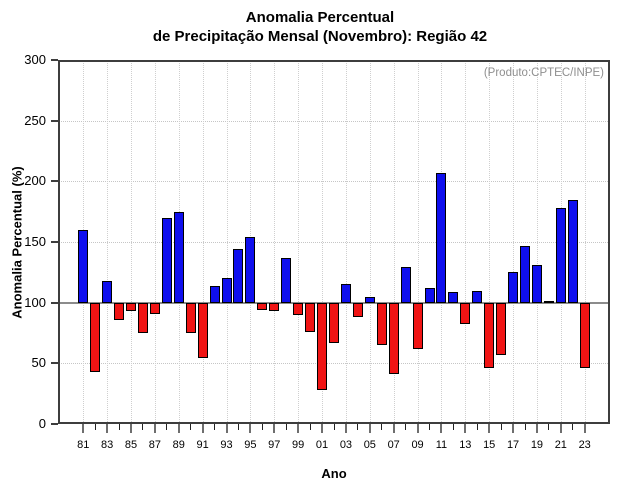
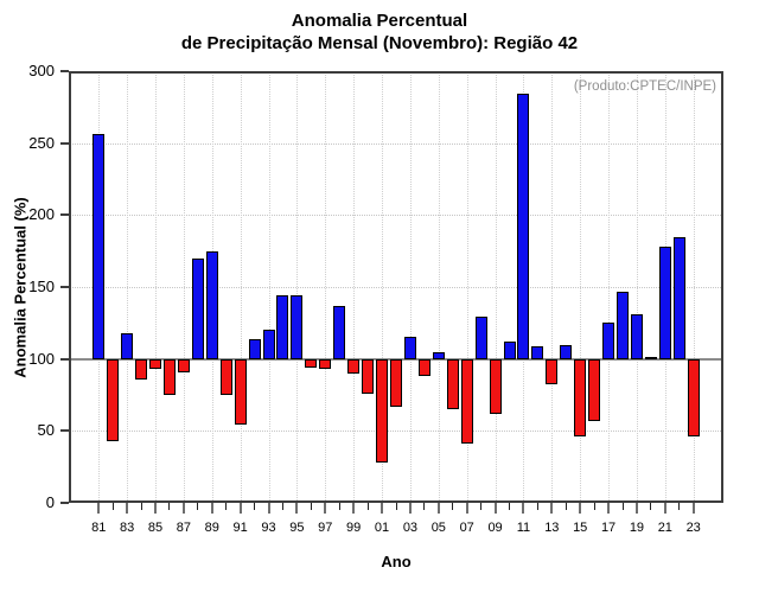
81: 160 -> 256
95: 154 -> 144
11: 207 -> 284
